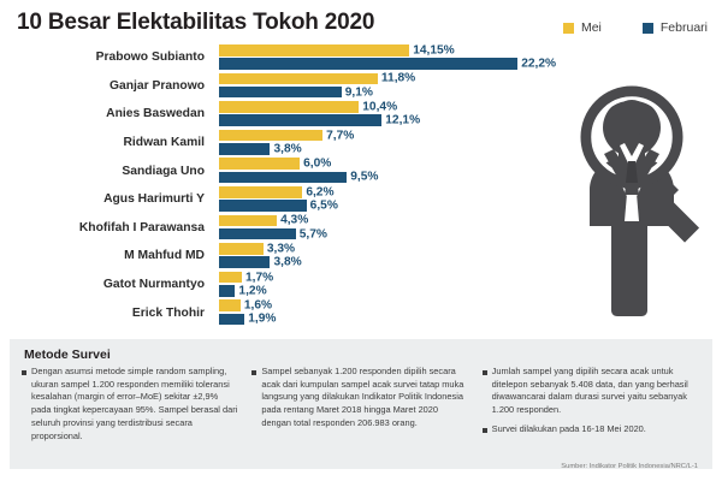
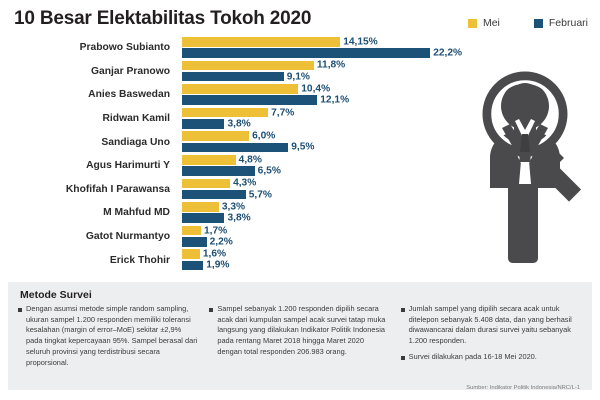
Mei/Agus Harimurti Y: 6,2% -> 4,8%
Februari/Gatot Nurmantyo: 1,2% -> 2,2%
